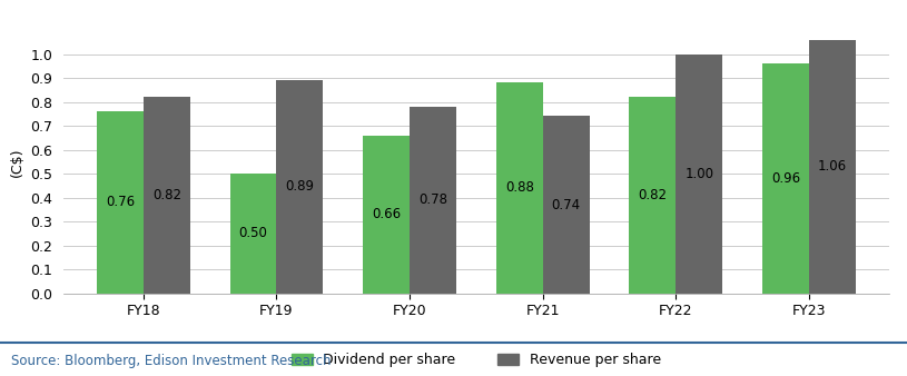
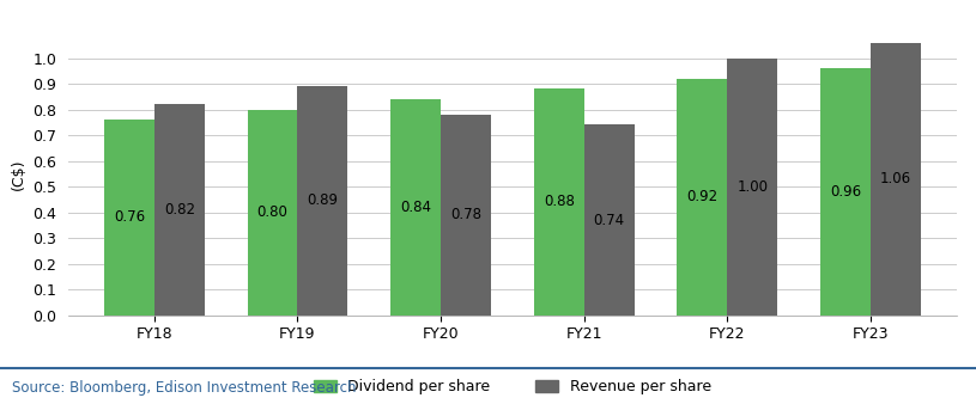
Dividend per share/FY19: 0.50 -> 0.80
Dividend per share/FY20: 0.66 -> 0.84
Dividend per share/FY22: 0.82 -> 0.92
